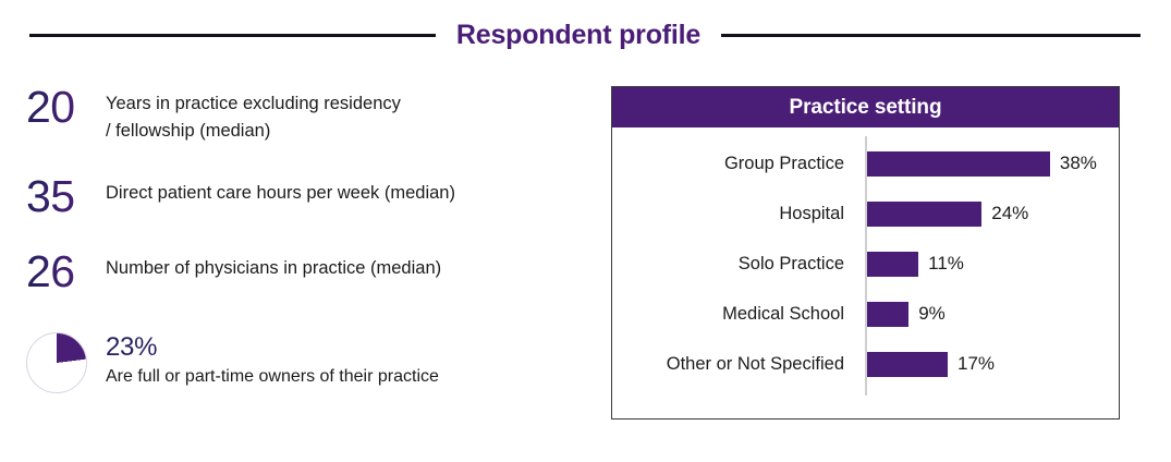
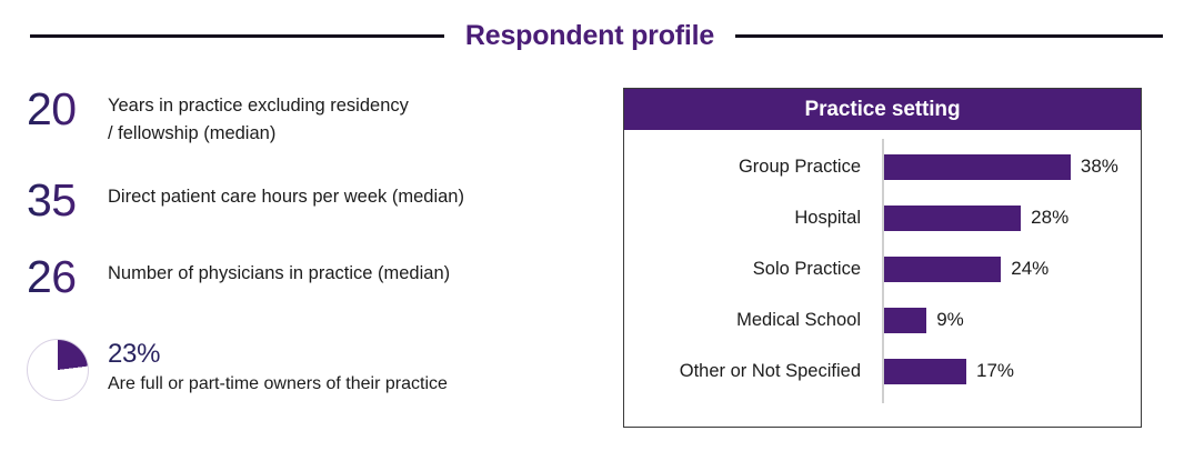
Hospital: 24% -> 28%
Solo Practice: 11% -> 24%
